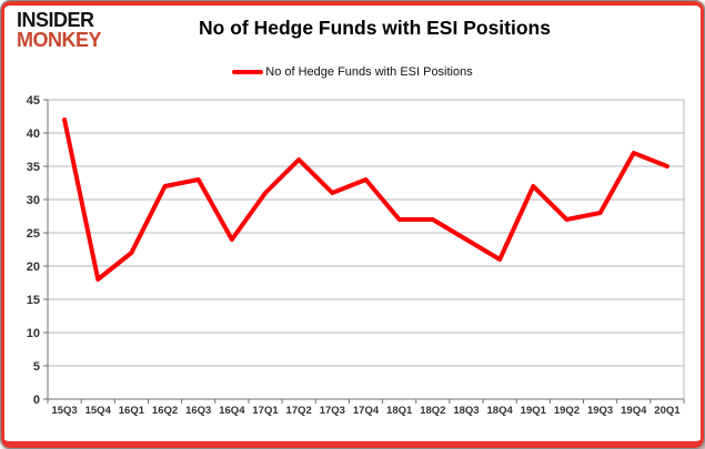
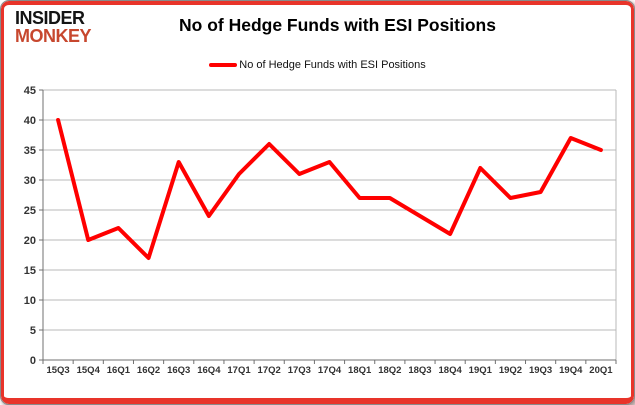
15Q3: 42 -> 40
15Q4: 18 -> 20
16Q2: 32 -> 17
